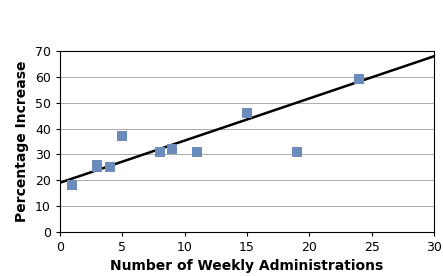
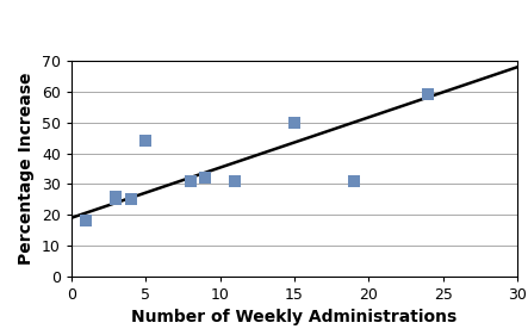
5: 37 -> 44
15: 46 -> 50
